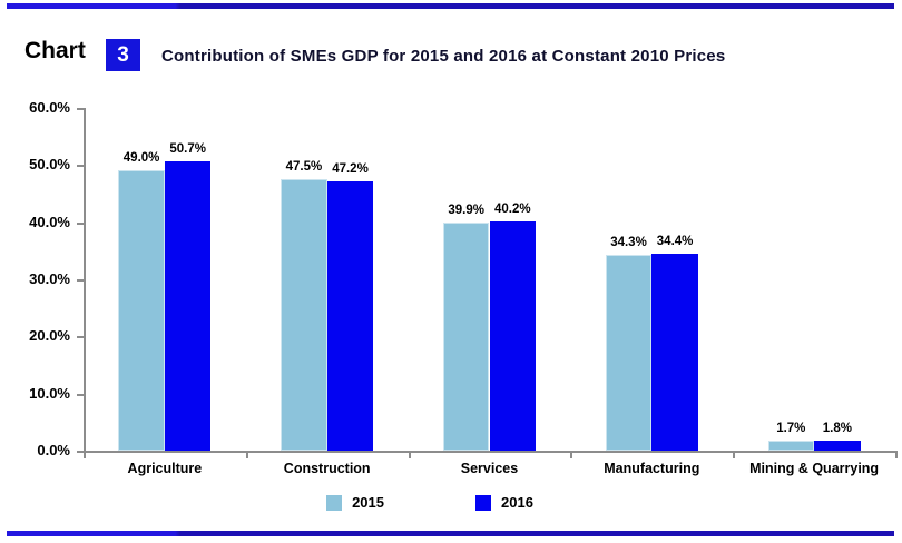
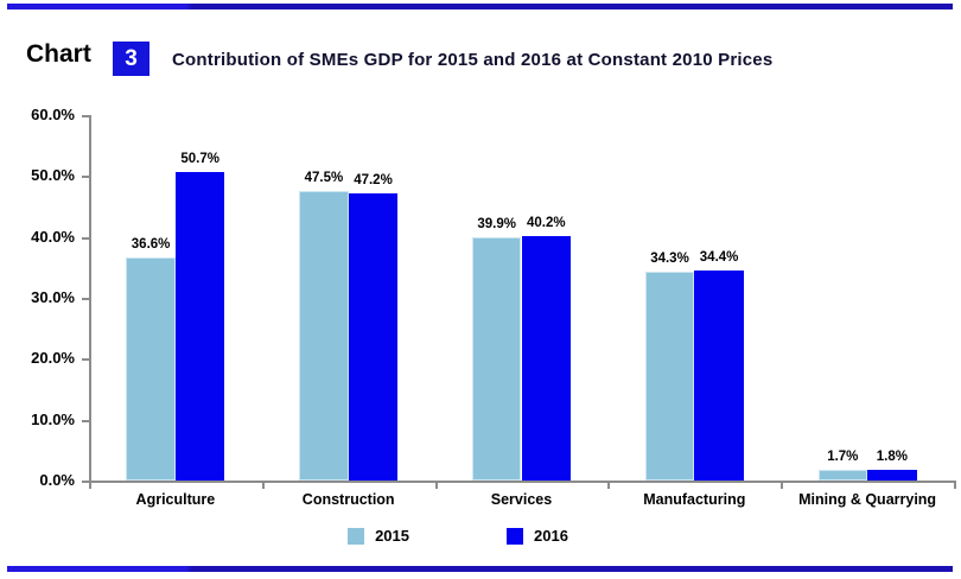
2015/Agriculture: 49.0% -> 36.6%
